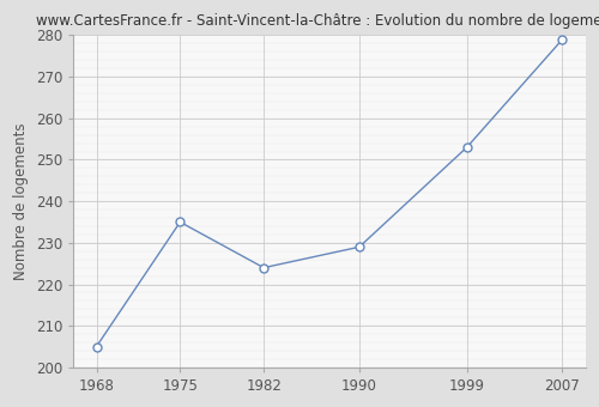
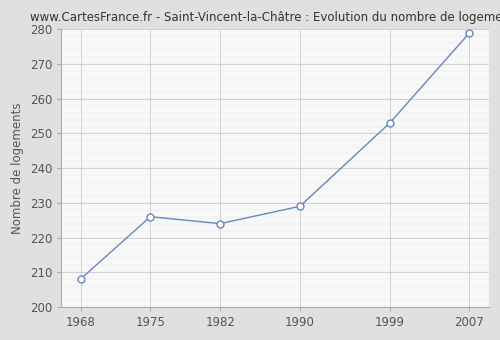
1968: 205 -> 208
1975: 235 -> 226
